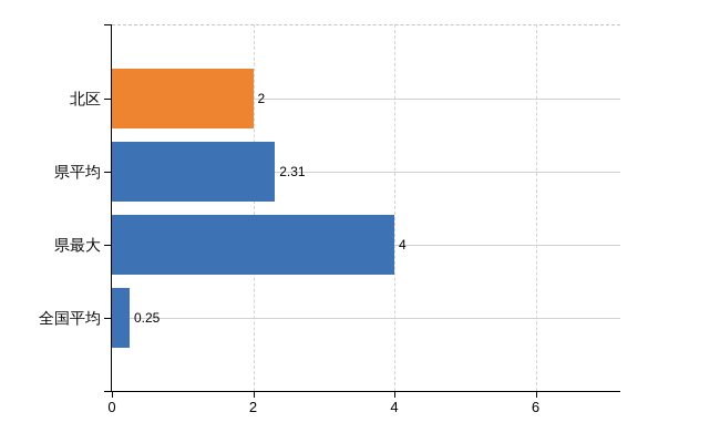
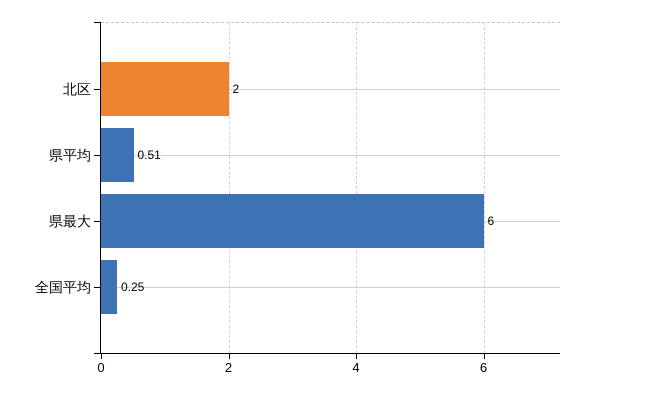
県平均: 2.31 -> 0.51
県最大: 4 -> 6
